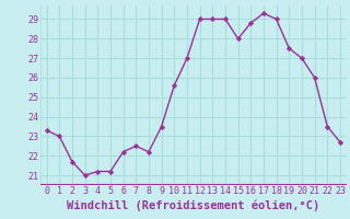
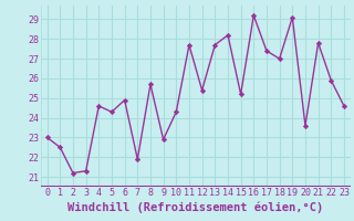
0: 23.3 -> 23.0
1: 23.0 -> 22.5
2: 21.7 -> 21.2
3: 21.0 -> 21.3
4: 21.2 -> 24.6
5: 21.2 -> 24.3
6: 22.2 -> 24.9
7: 22.5 -> 21.9
8: 22.2 -> 25.7
9: 23.5 -> 22.9
10: 25.6 -> 24.3
11: 27.0 -> 27.7
12: 29.0 -> 25.4
13: 29.0 -> 27.7
14: 29.0 -> 28.2
15: 28.0 -> 25.2
16: 28.8 -> 29.2
17: 29.3 -> 27.4
18: 29.0 -> 27.0
19: 27.5 -> 29.1
20: 27.0 -> 23.6
21: 26.0 -> 27.8
22: 23.5 -> 25.9
23: 22.7 -> 24.6
